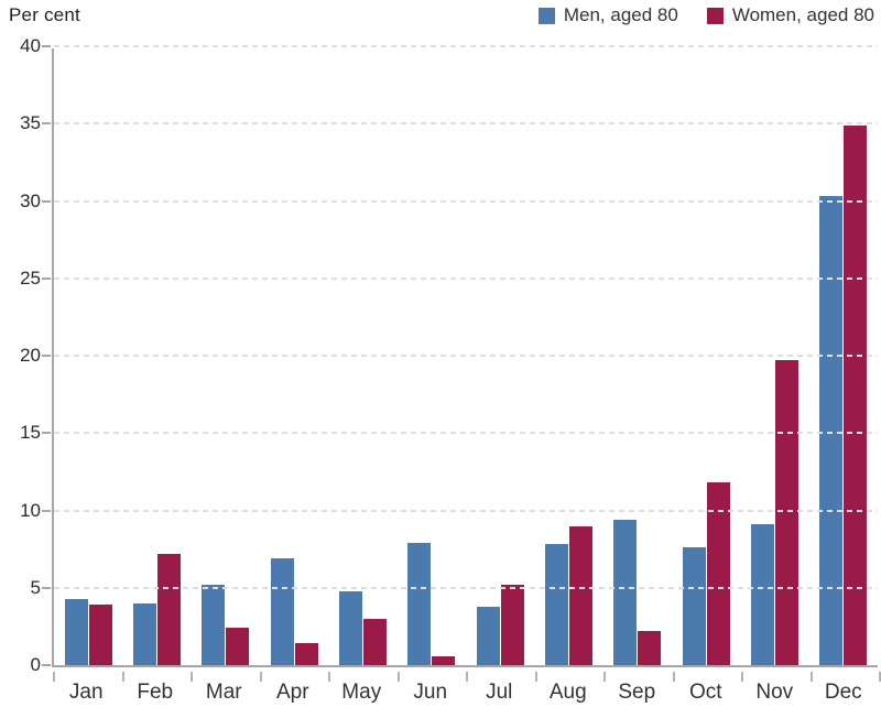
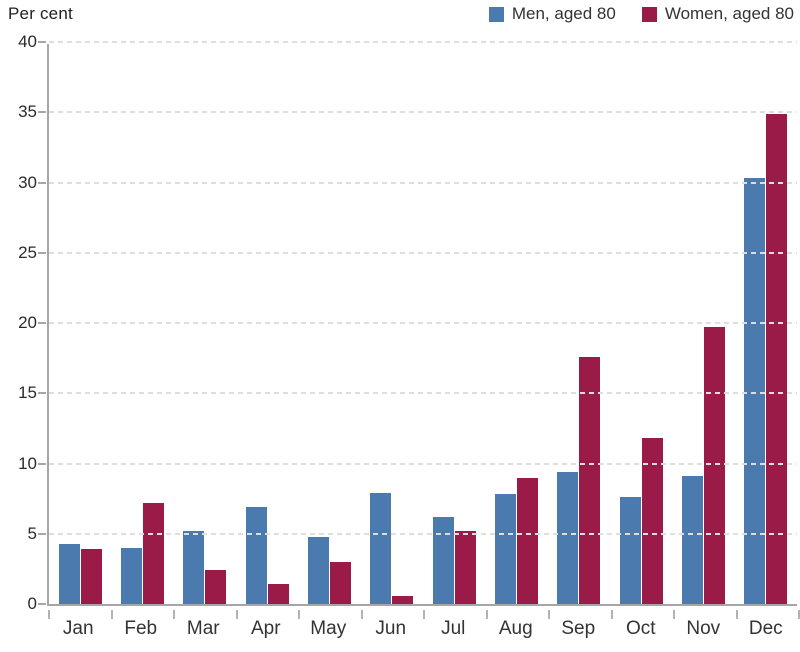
Men, aged 80/Jul: 3.8 -> 6.2
Women, aged 80/Sep: 2.2 -> 17.6
